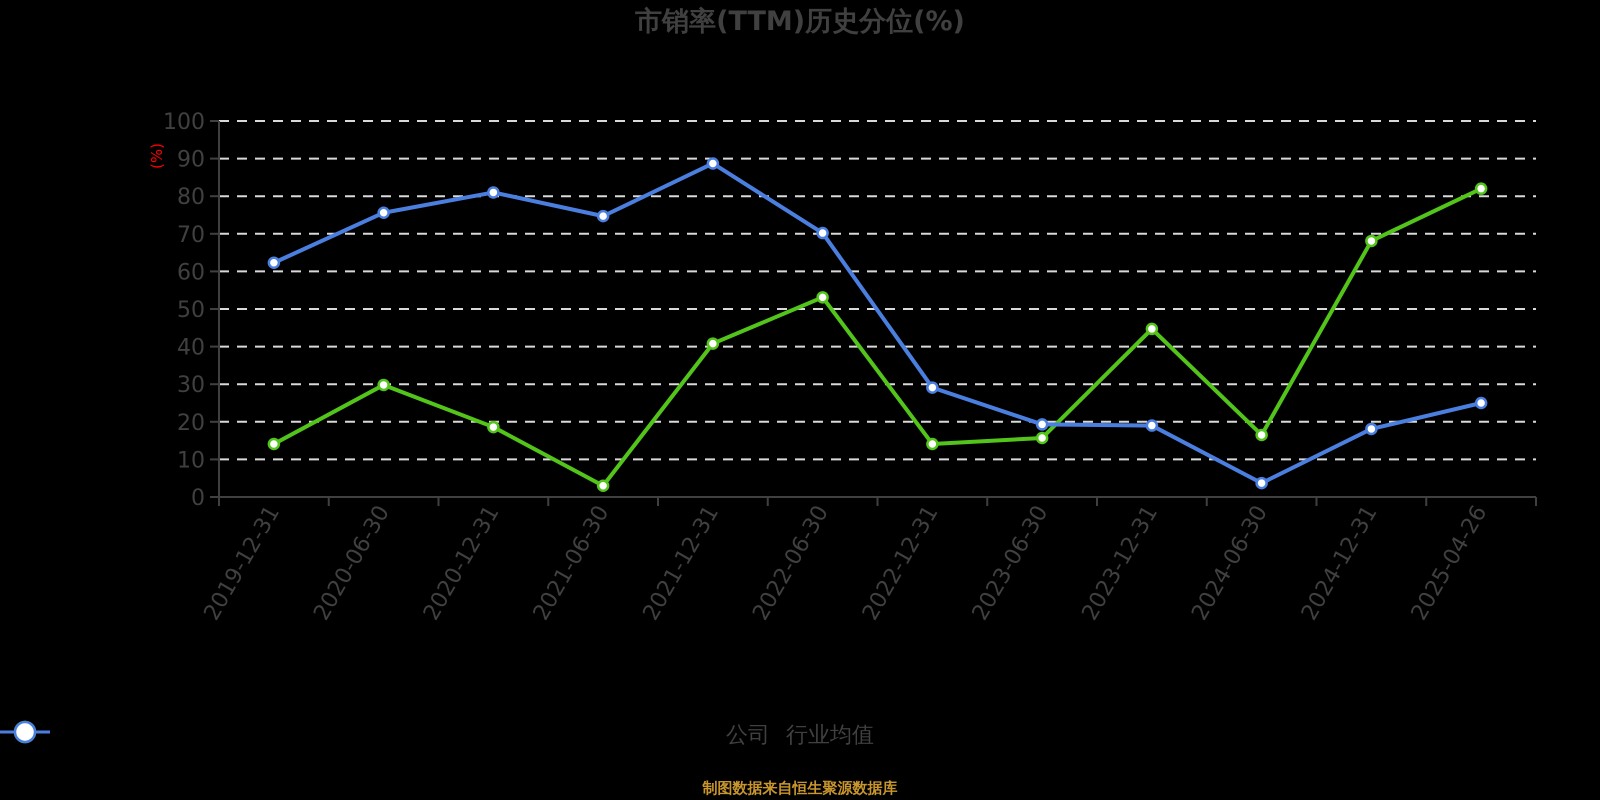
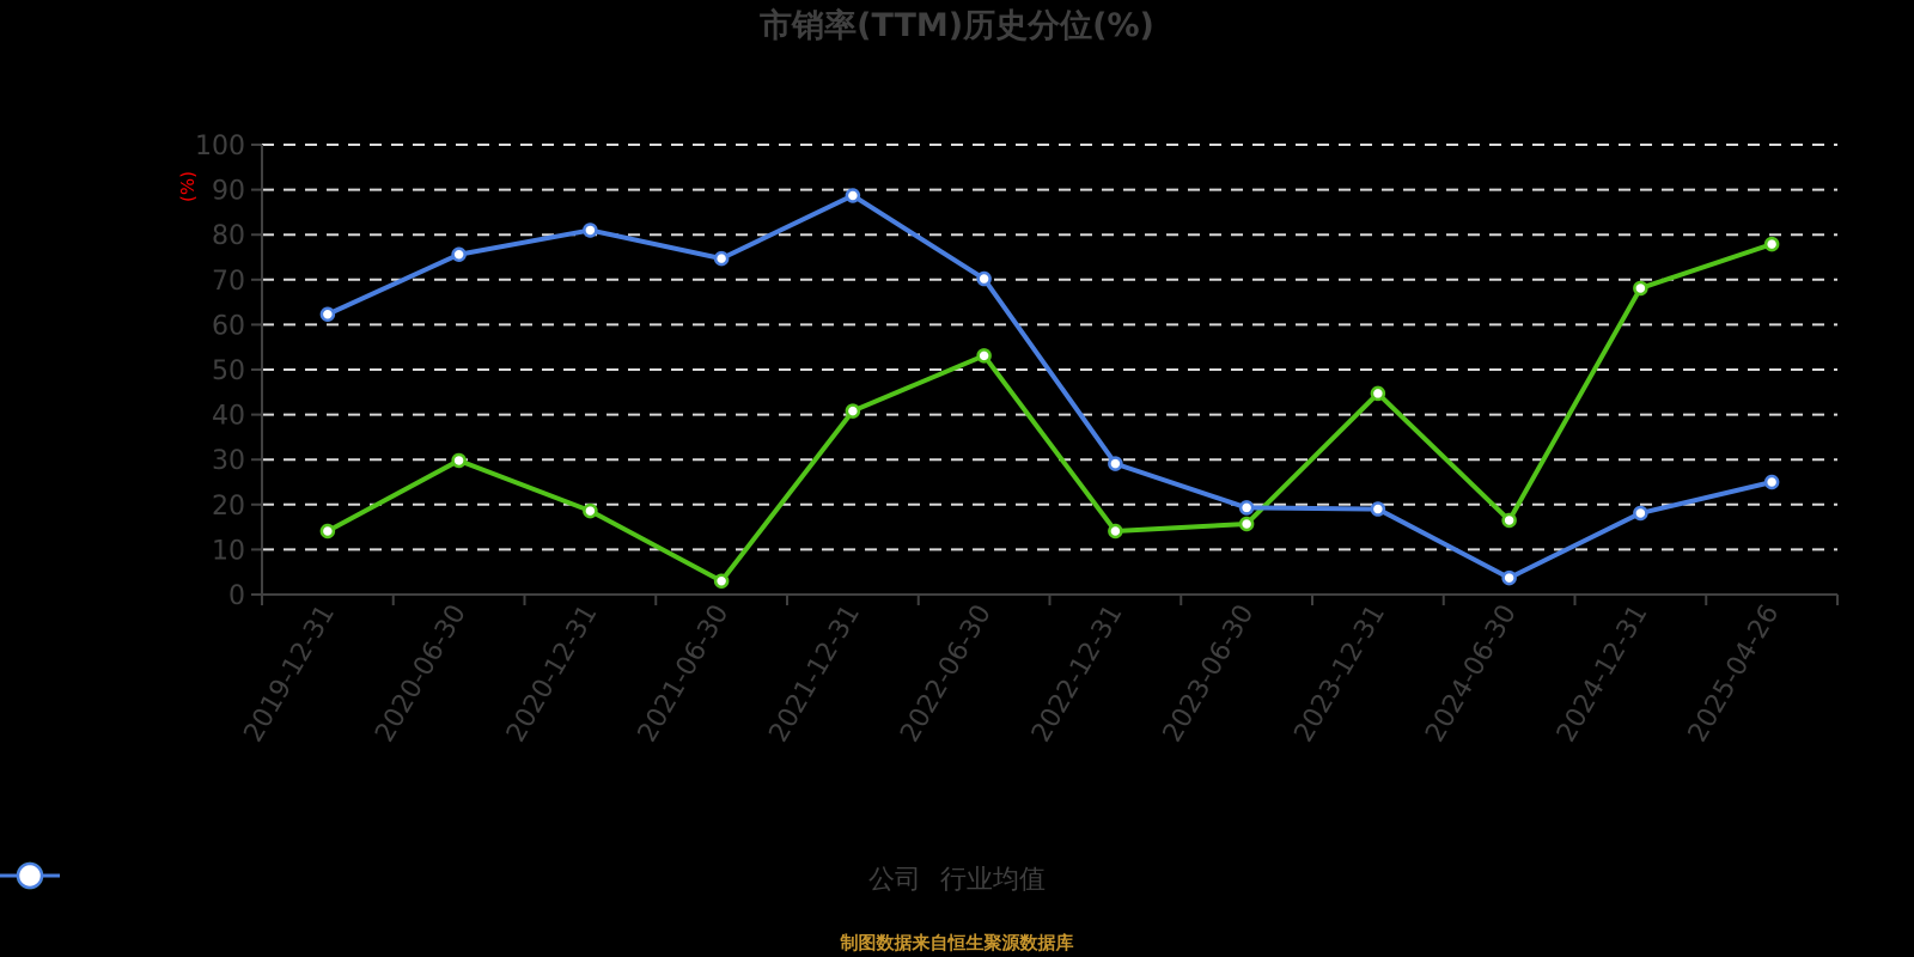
公司/2025-04-26: 82 -> 78
